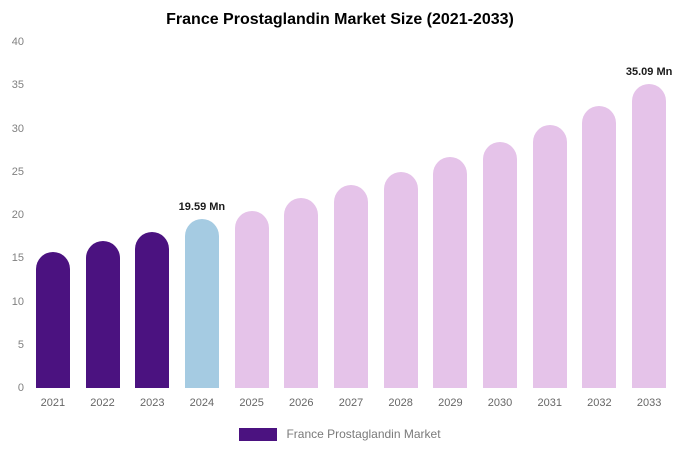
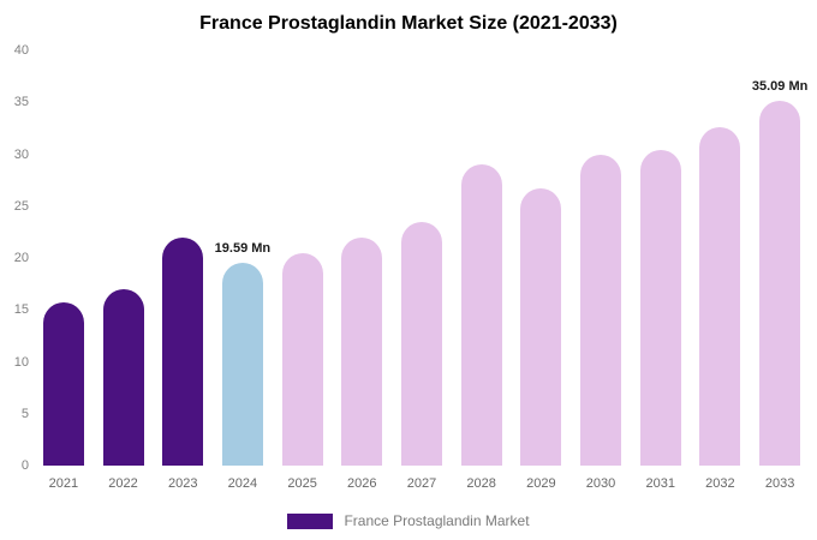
2023: 18 -> 22
2028: 25 -> 29
2030: 28 -> 30
